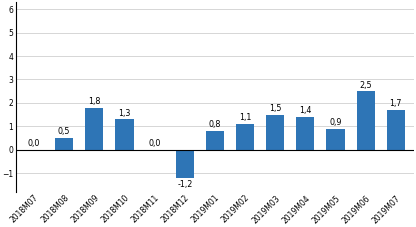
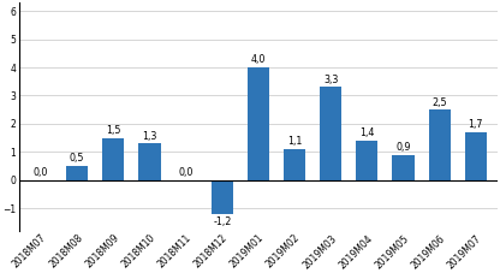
2018M09: 1,8 -> 1,5
2019M01: 0,8 -> 4,0
2019M03: 1,5 -> 3,3
